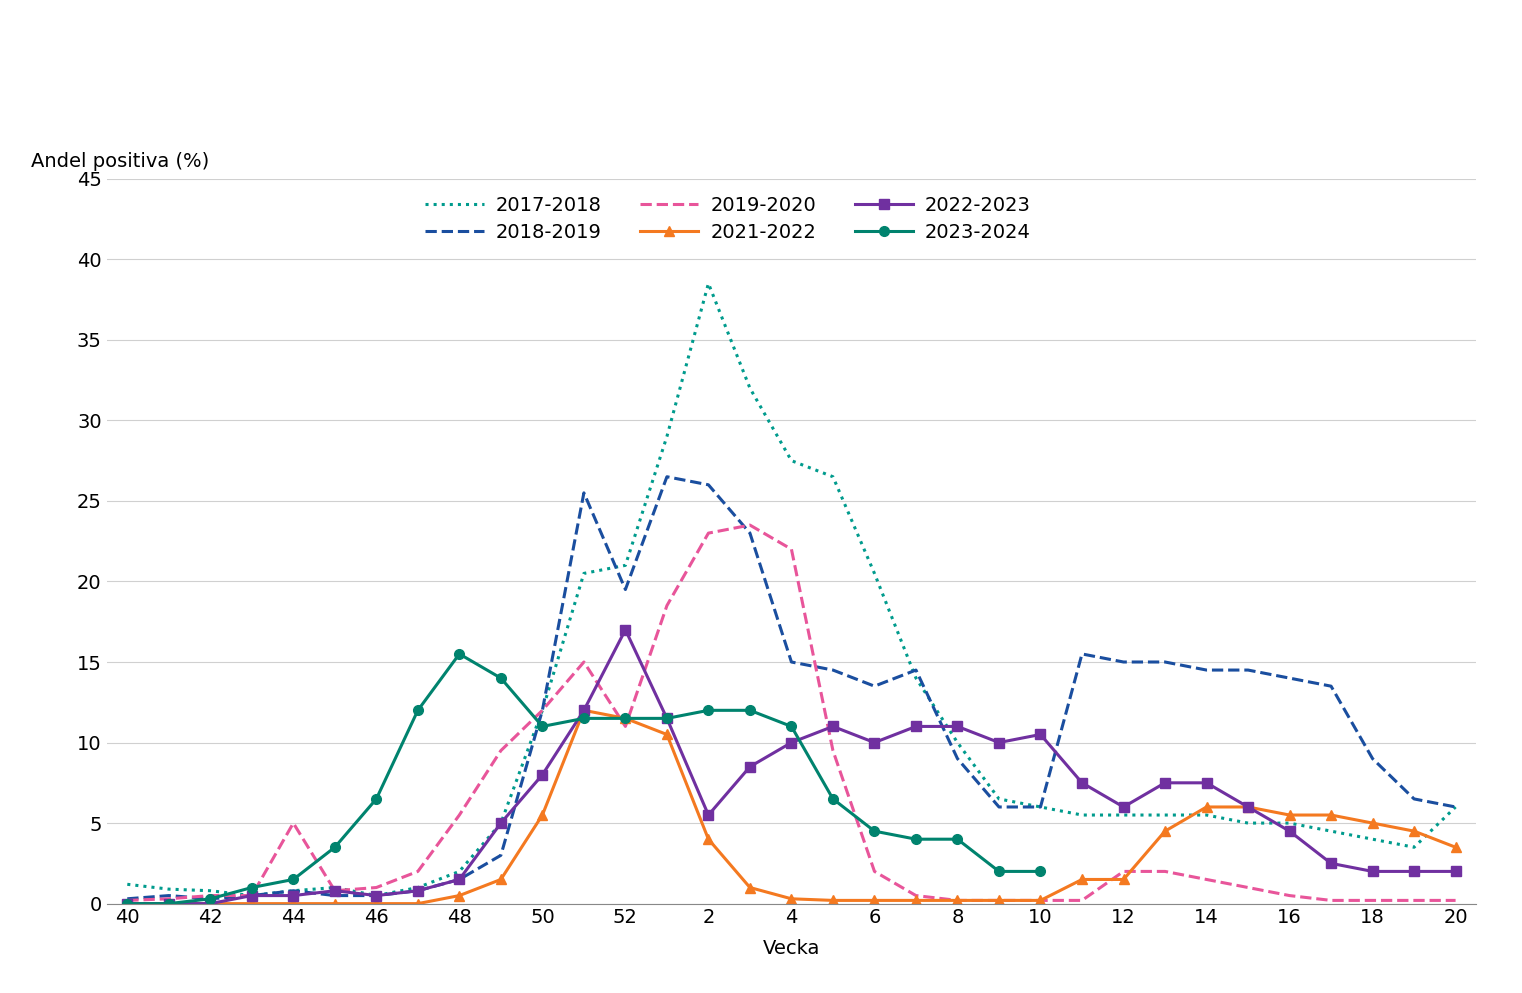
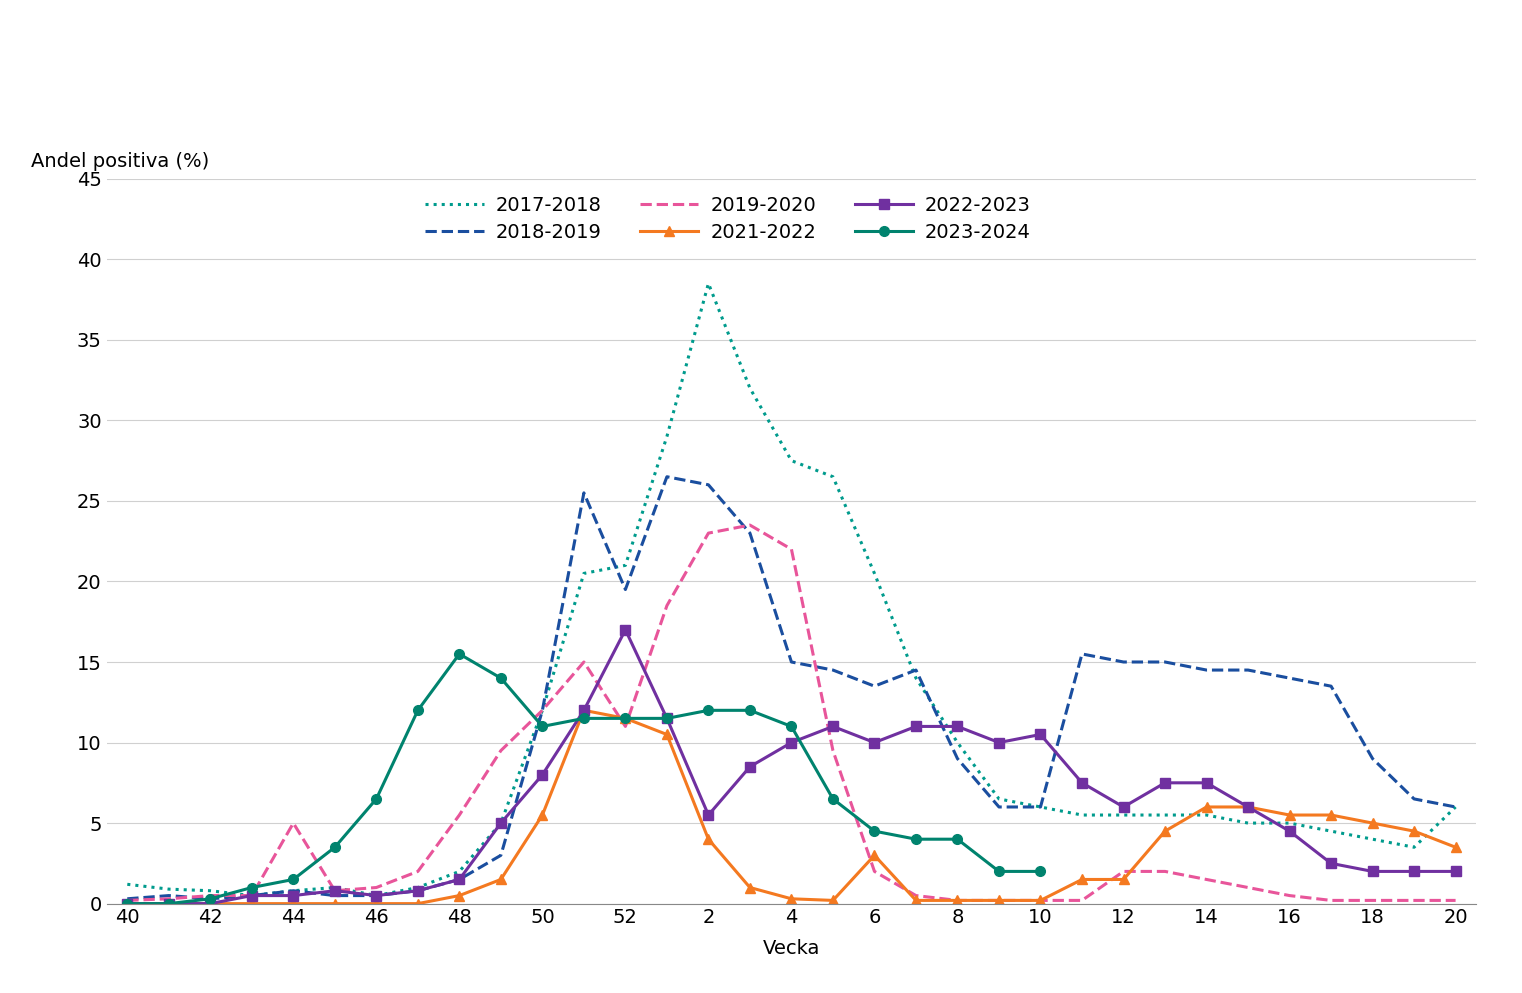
2021-2022/6: 0.2 -> 3.0
